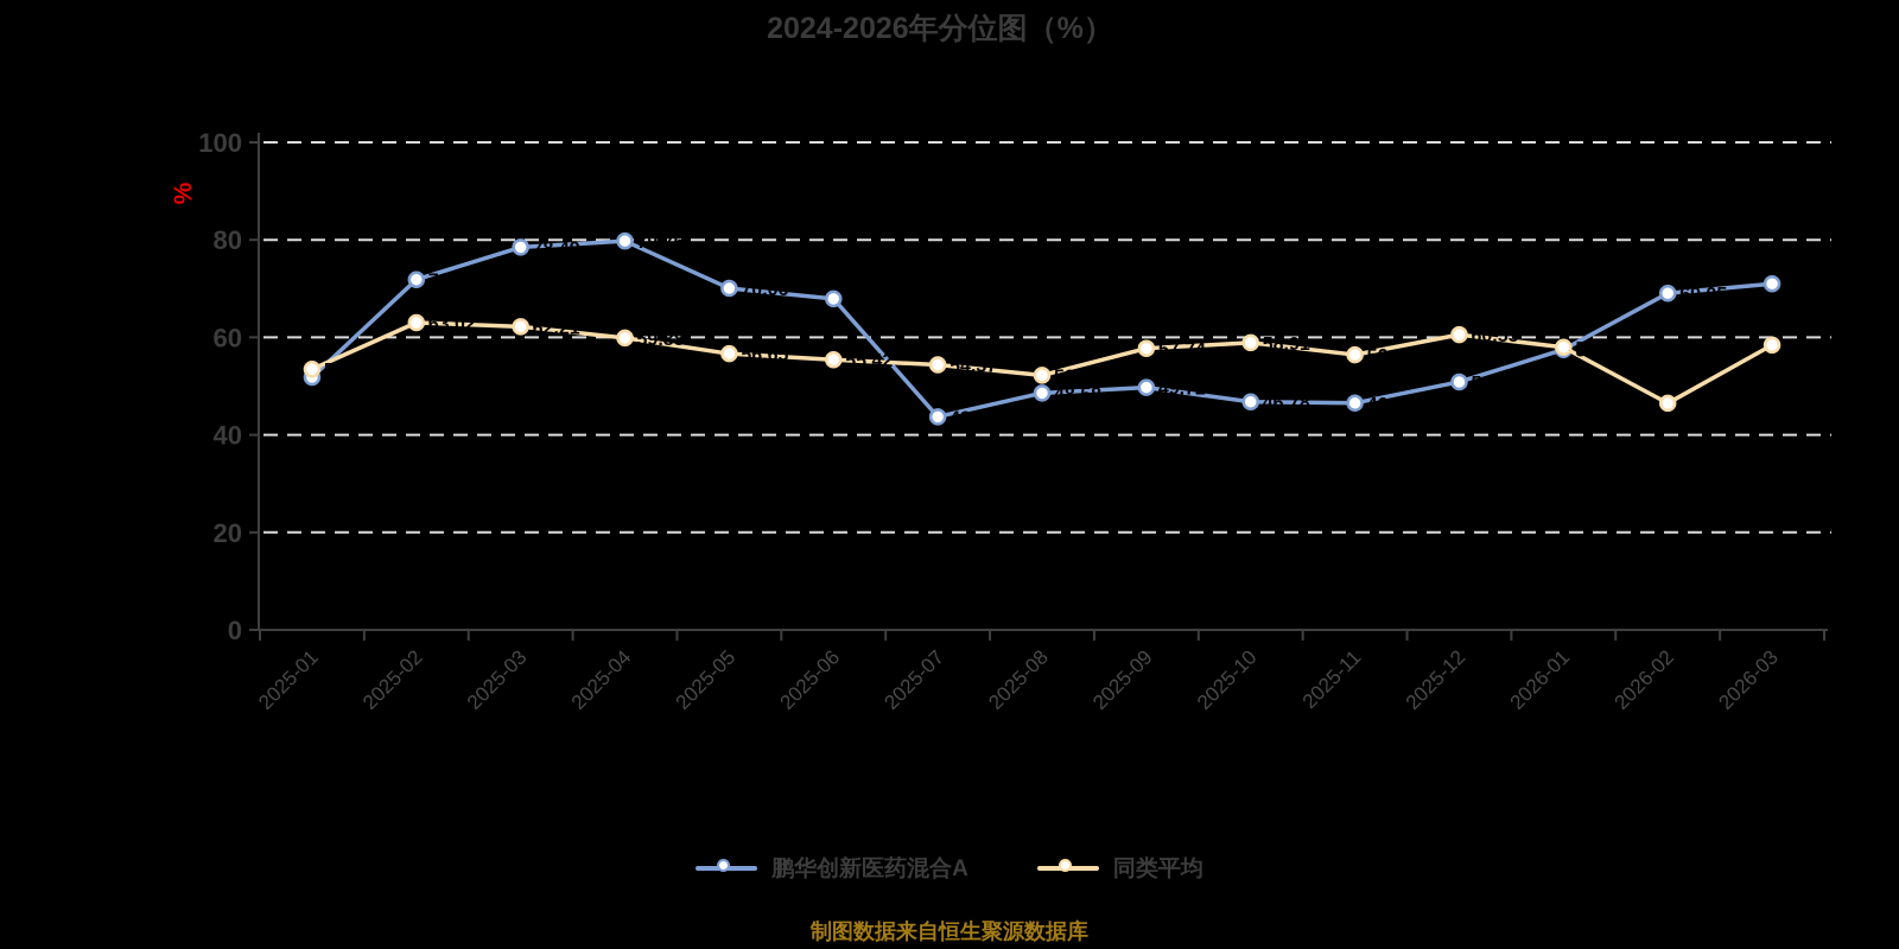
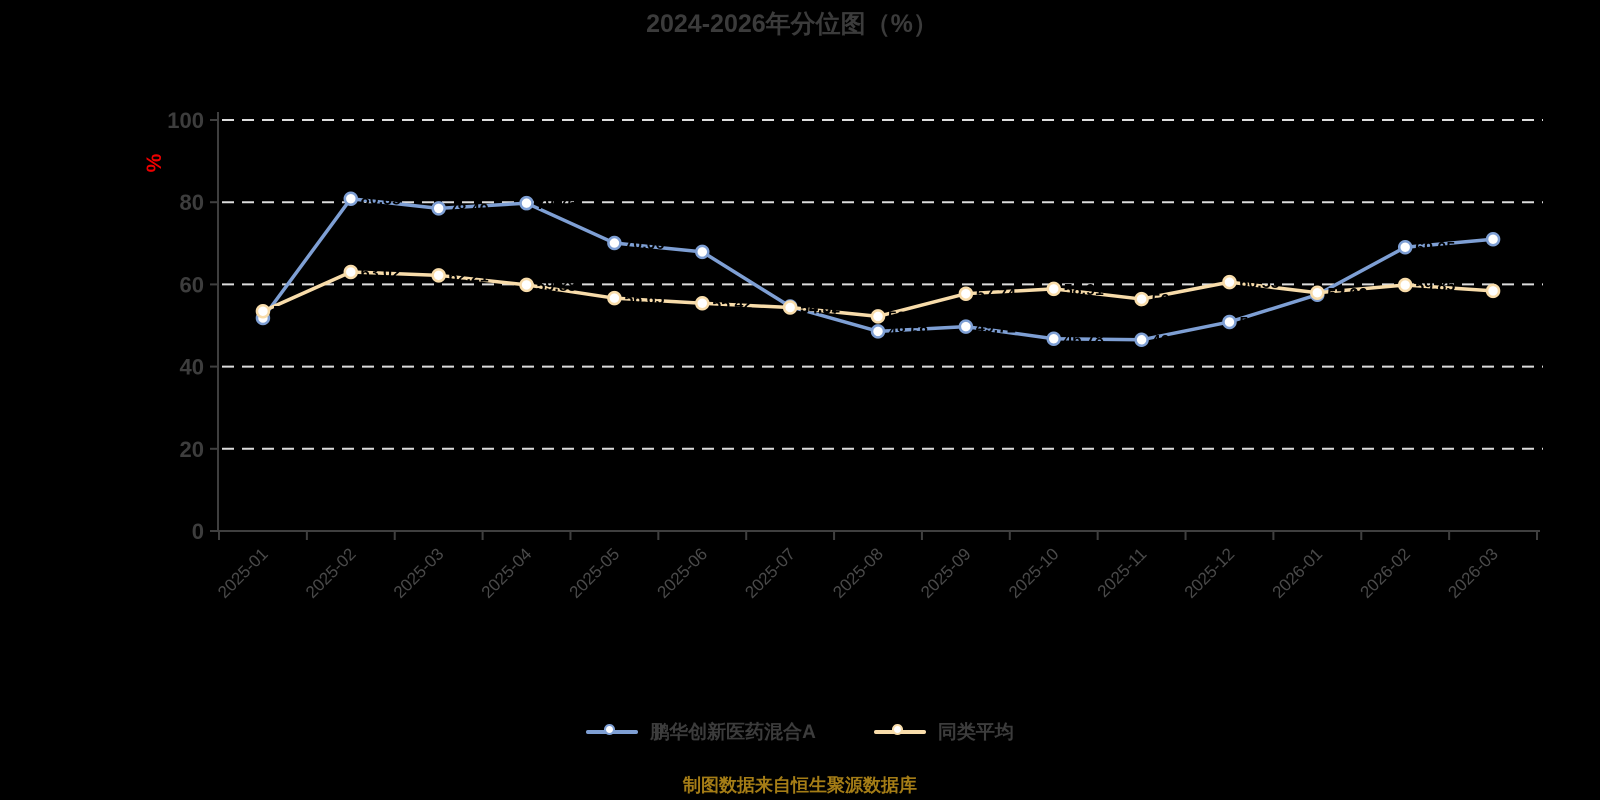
鹏华创新医药混合A/2025-02: 71.85 -> 80.85
鹏华创新医药混合A/2025-07: 43.71 -> 54.62
同类平均/2026-02: 46.49 -> 59.85
